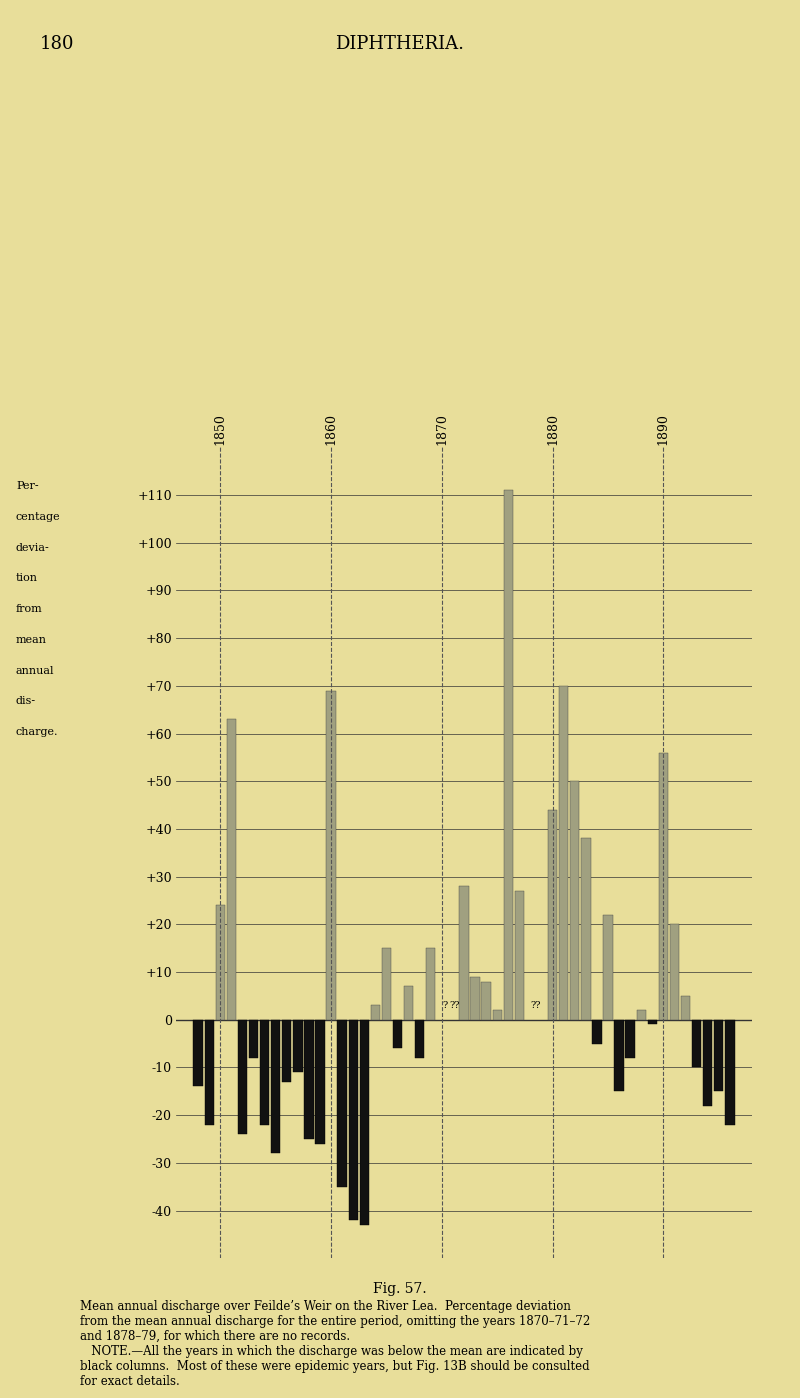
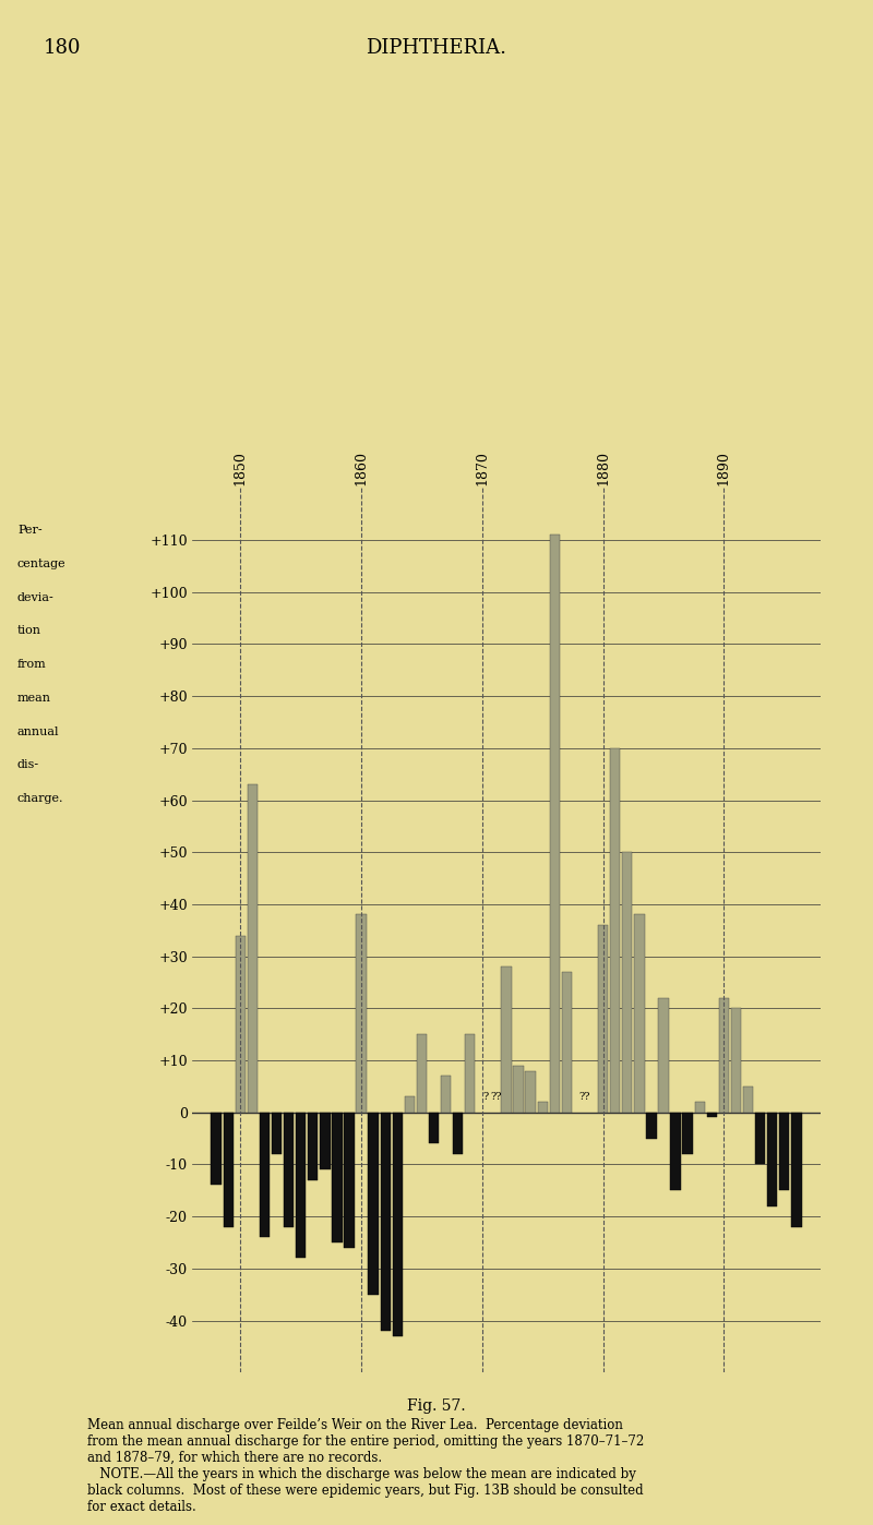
1850: 24 -> 34
1860: 69 -> 38
1880: 44 -> 36
1890: 56 -> 22
